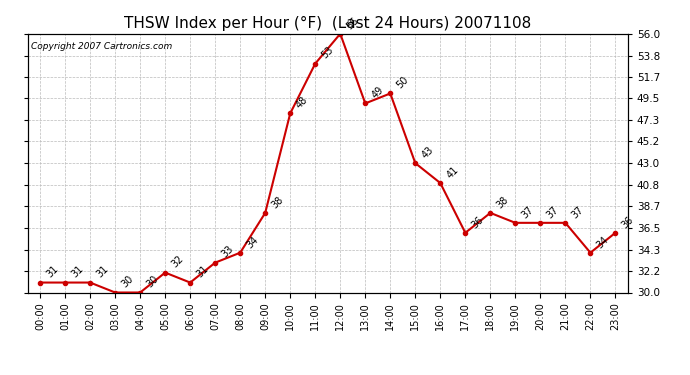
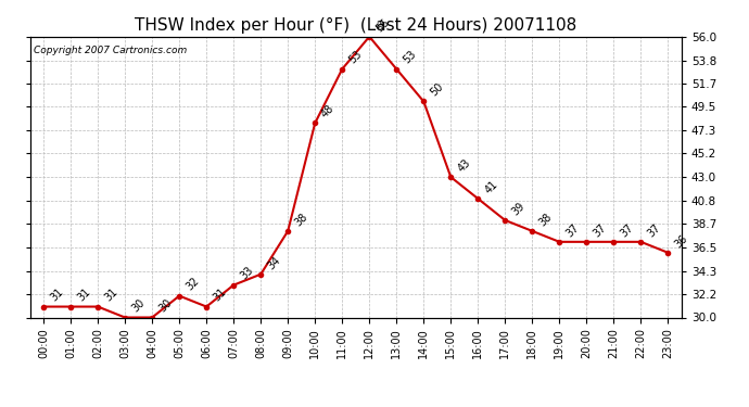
13:00: 49 -> 53
17:00: 36 -> 39
22:00: 34 -> 37
